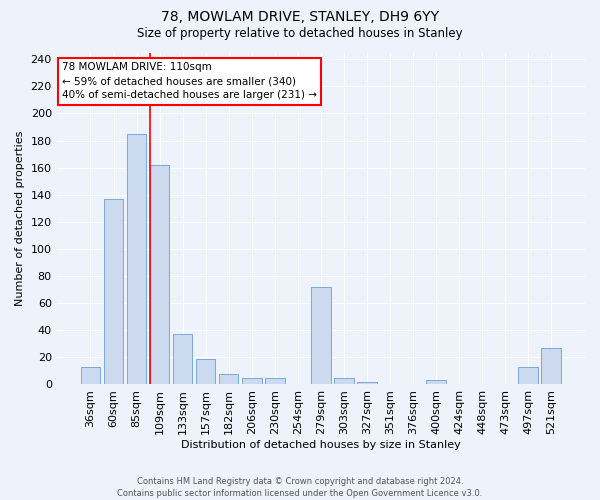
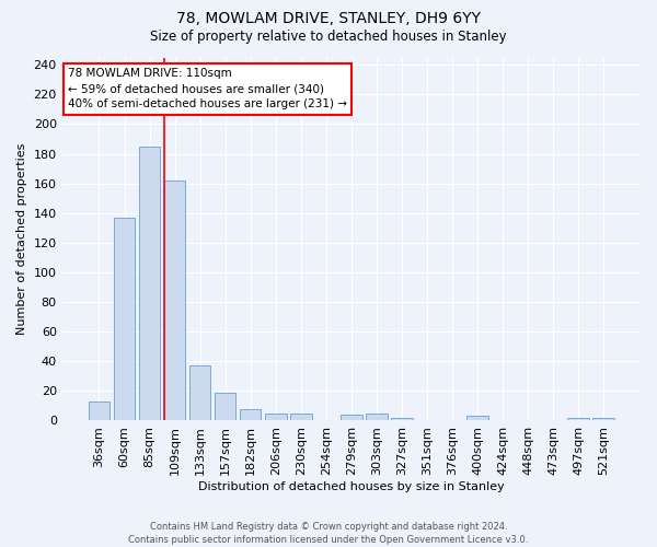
279sqm: 72 -> 4
497sqm: 13 -> 2
521sqm: 27 -> 2
